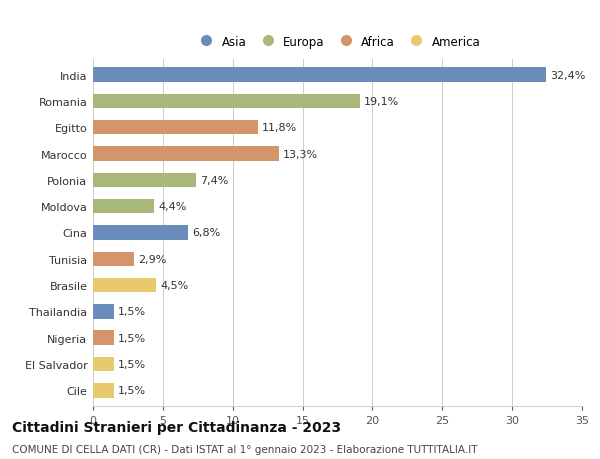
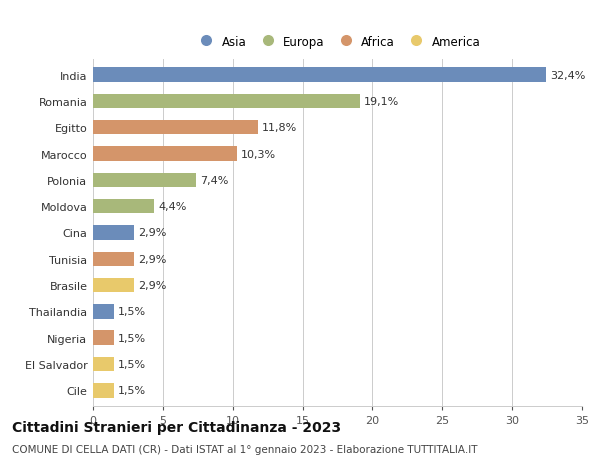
Marocco: 13,3% -> 10,3%
Cina: 6,8% -> 2,9%
Brasile: 4,5% -> 2,9%
